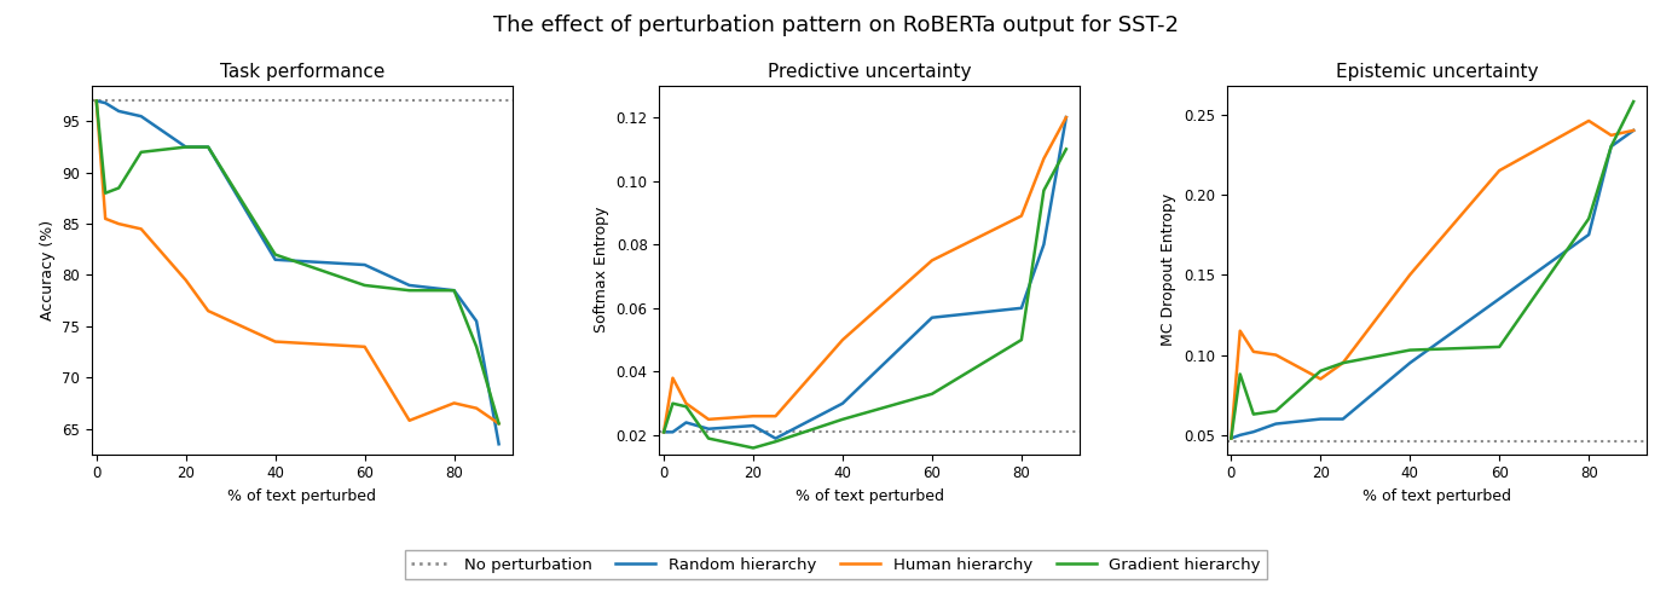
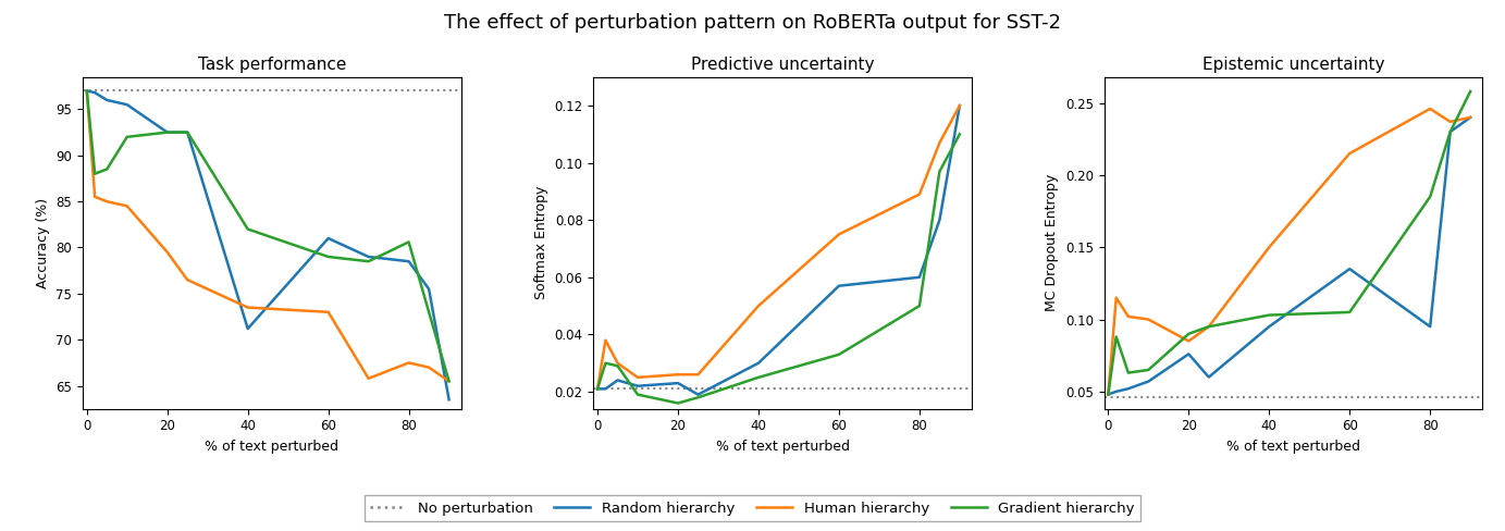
Task performance/Random hierarchy/40: 81.5 -> 71.2
Task performance/Gradient hierarchy/80: 78.5 -> 80.6
Epistemic uncertainty/Random hierarchy/20: 0.060 -> 0.076
Epistemic uncertainty/Random hierarchy/80: 0.175 -> 0.095
